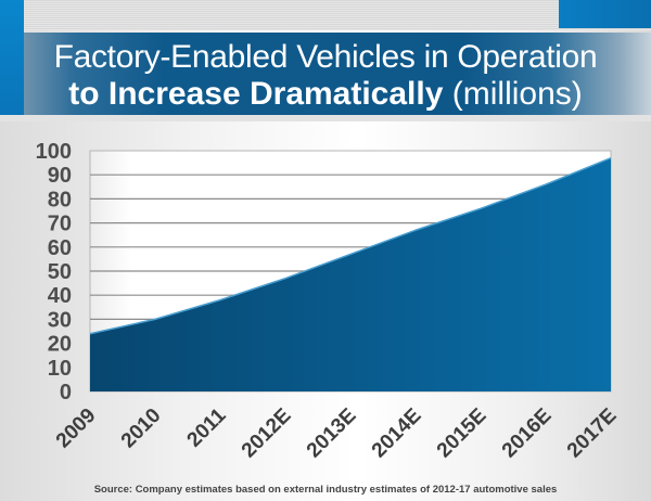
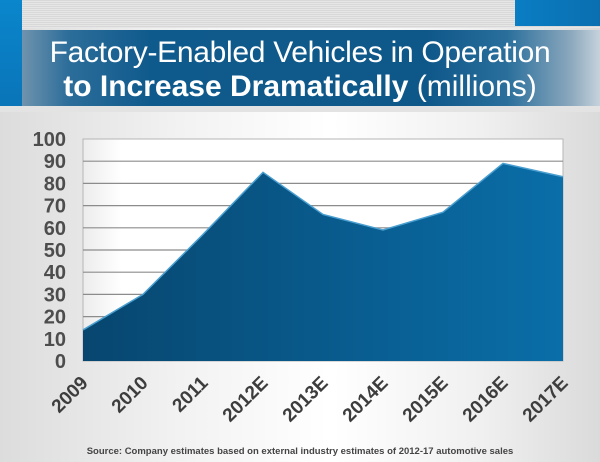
2009: 24 -> 14
2011: 38 -> 57
2012E: 47 -> 85
2013E: 57 -> 66
2014E: 67 -> 59
2015E: 76 -> 67
2016E: 86 -> 89
2017E: 97 -> 83
